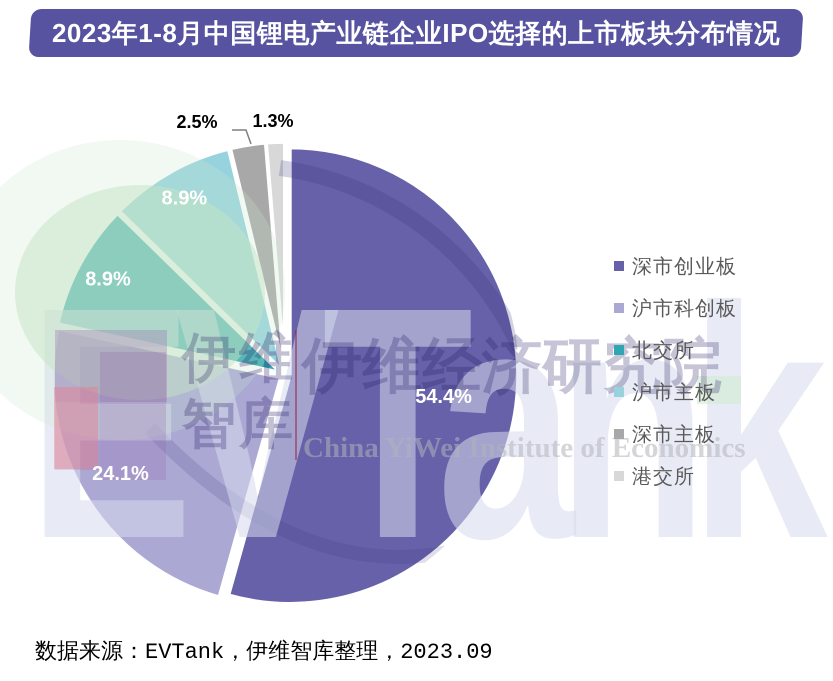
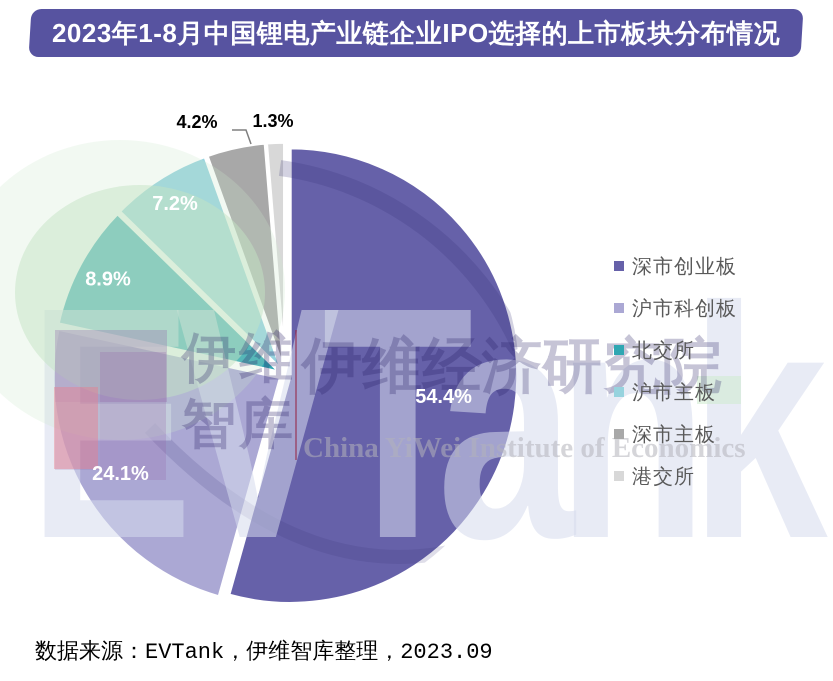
沪市主板: 8.9% -> 7.2%
深市主板: 2.5% -> 4.2%
